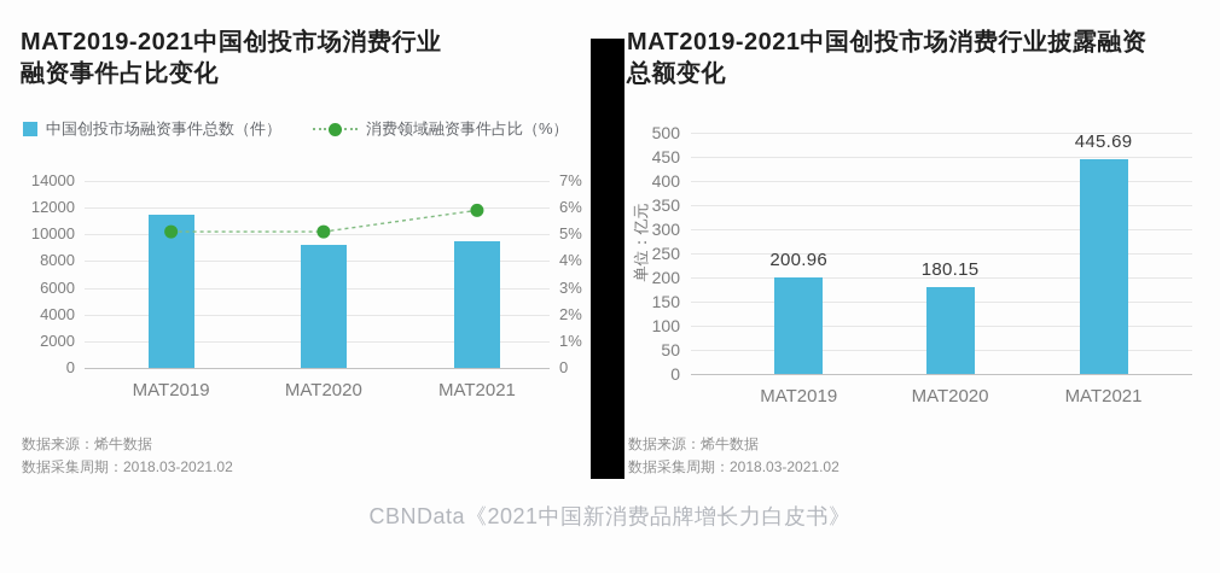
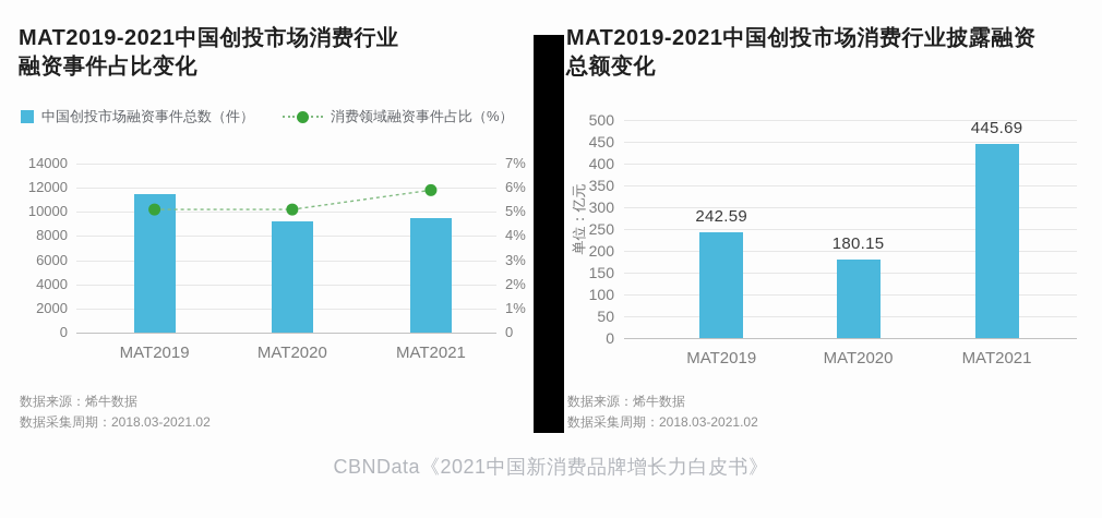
MAT2019-2021中国创投市场消费行业披露融资总额变化/MAT2019: 200.96 -> 242.59
